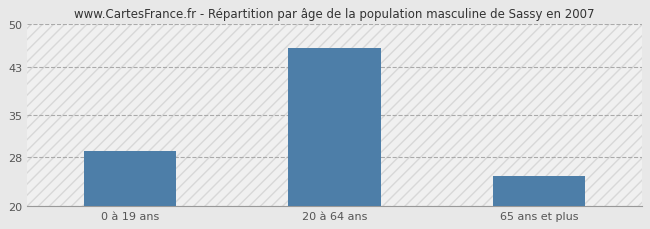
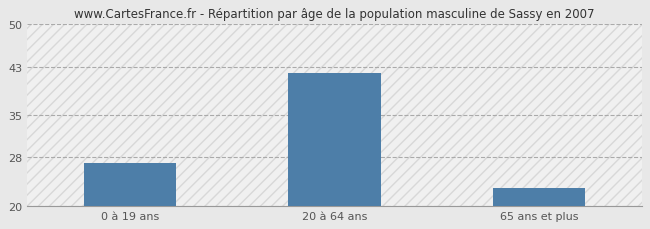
0 à 19 ans: 29 -> 27
20 à 64 ans: 46 -> 42
65 ans et plus: 25 -> 23
